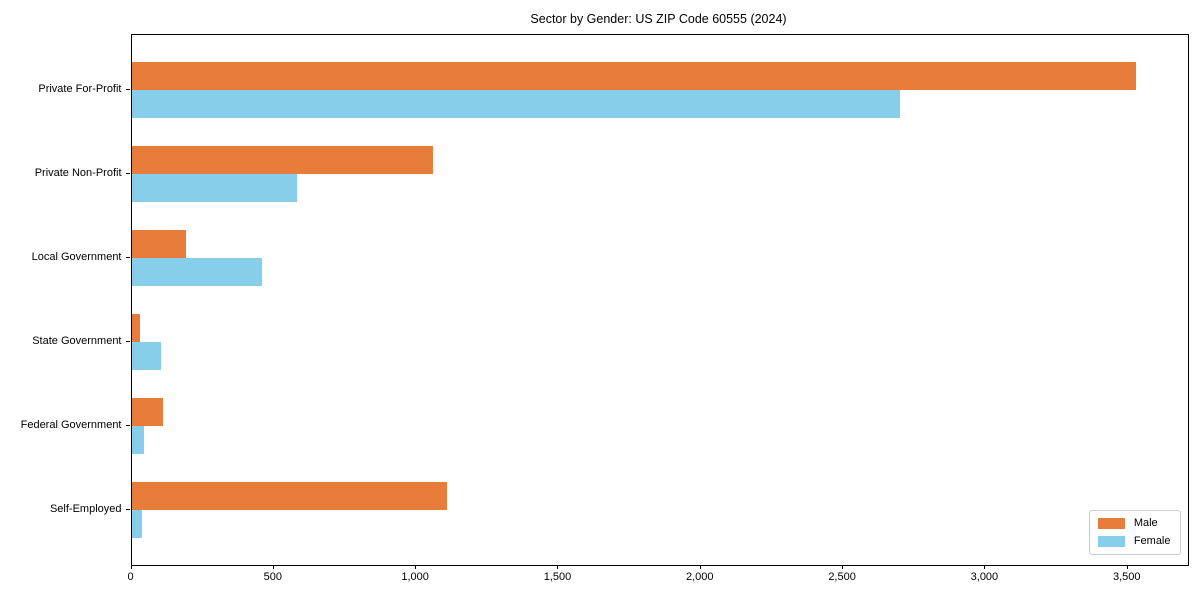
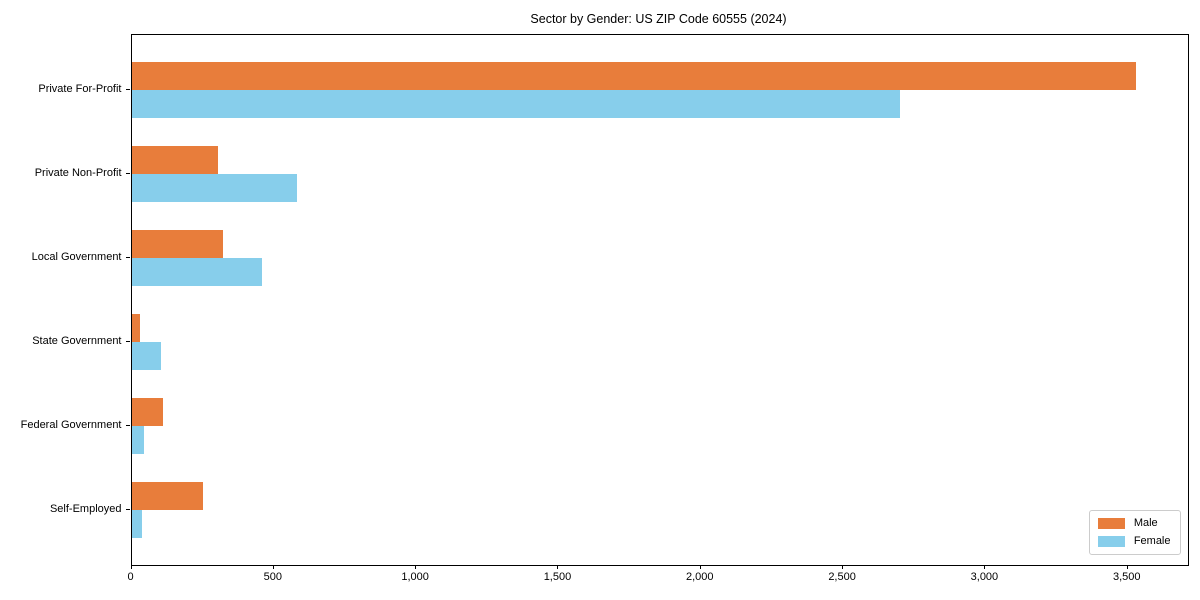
Male/Private Non-Profit: 1060 -> 300
Male/Local Government: 190 -> 320
Male/Self-Employed: 1110 -> 250
